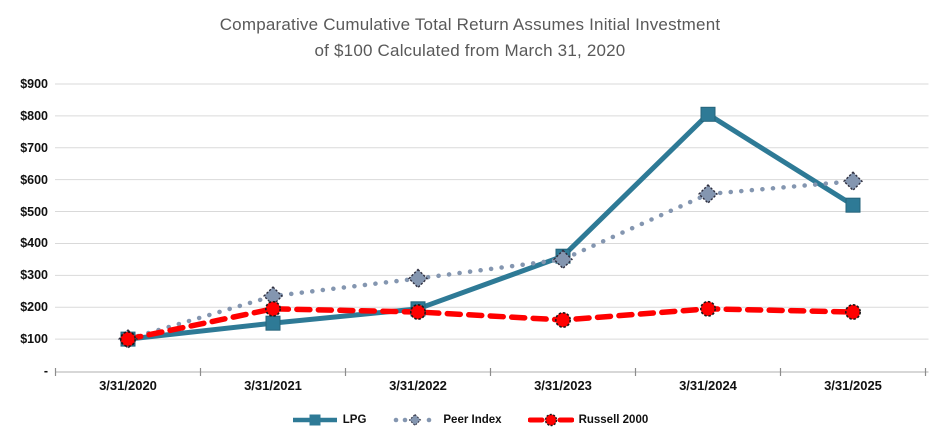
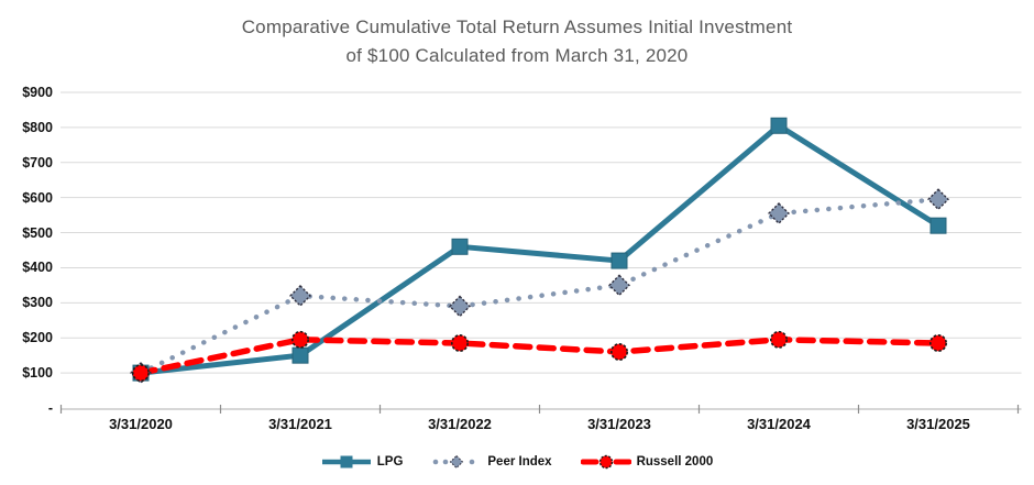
Peer Index/3/31/2021: $240 -> $320
LPG/3/31/2022: $200 -> $460
LPG/3/31/2023: $360 -> $420
